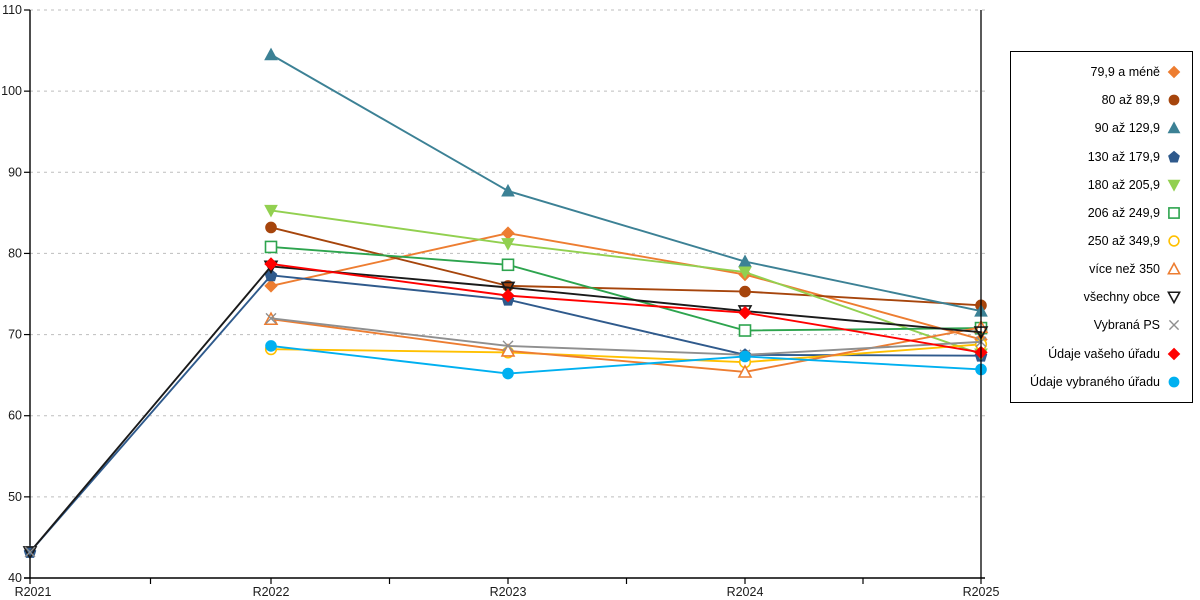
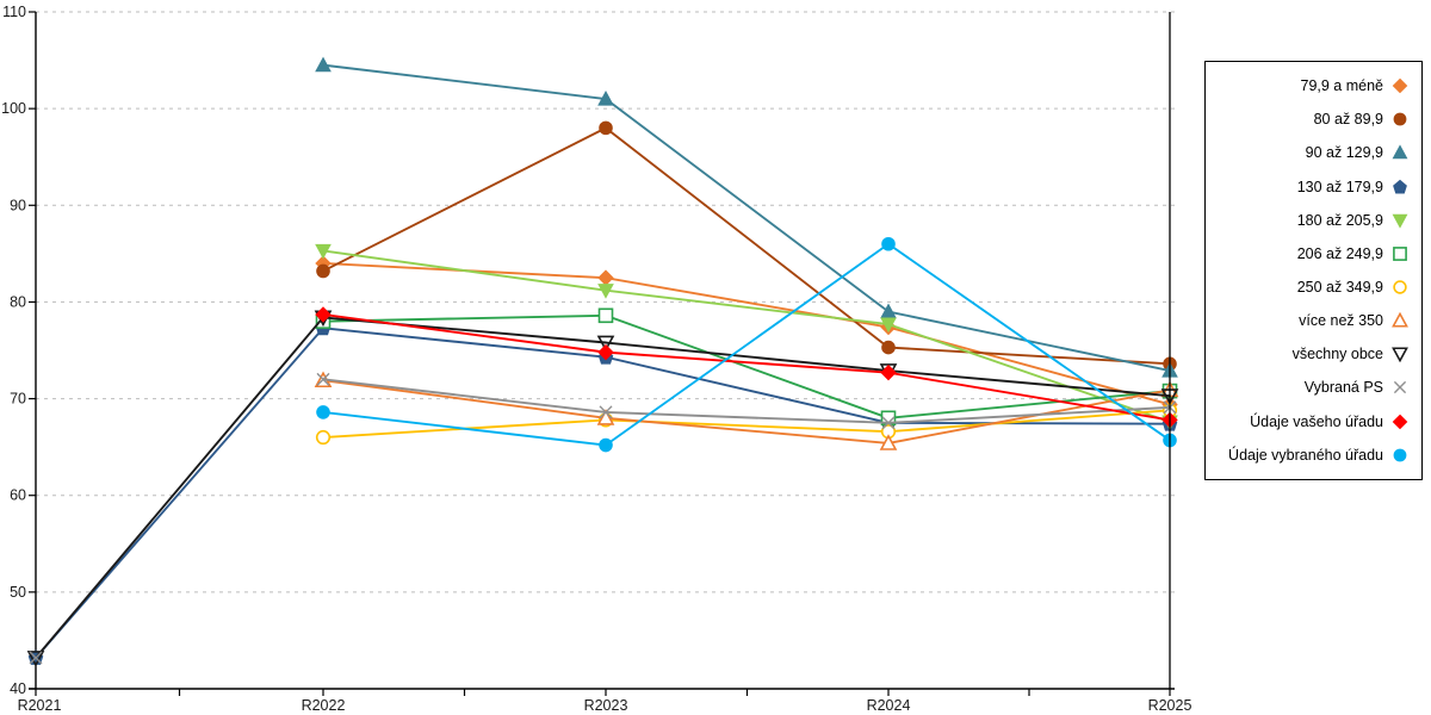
79,9 a méně/R2022: 76 -> 84
206 až 249,9/R2022: 81 -> 78
250 až 349,9/R2022: 68 -> 66
80 až 89,9/R2023: 76 -> 98
90 až 129,9/R2023: 88 -> 101
206 až 249,9/R2024: 70 -> 68
Údaje vybraného úřadu/R2024: 67 -> 86
